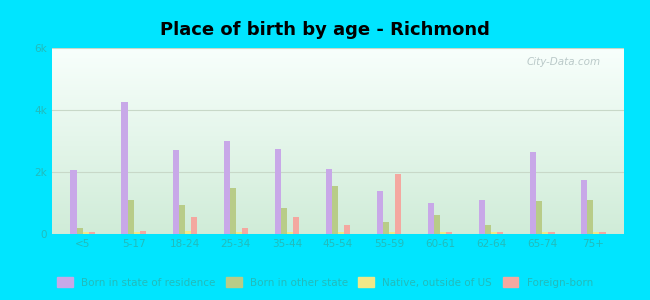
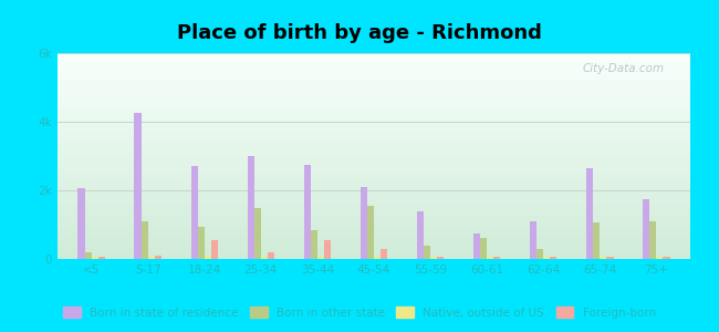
Foreign-born/55-59: 1.95k -> 0.08k
Born in state of residence/60-61: 1.00k -> 0.75k
